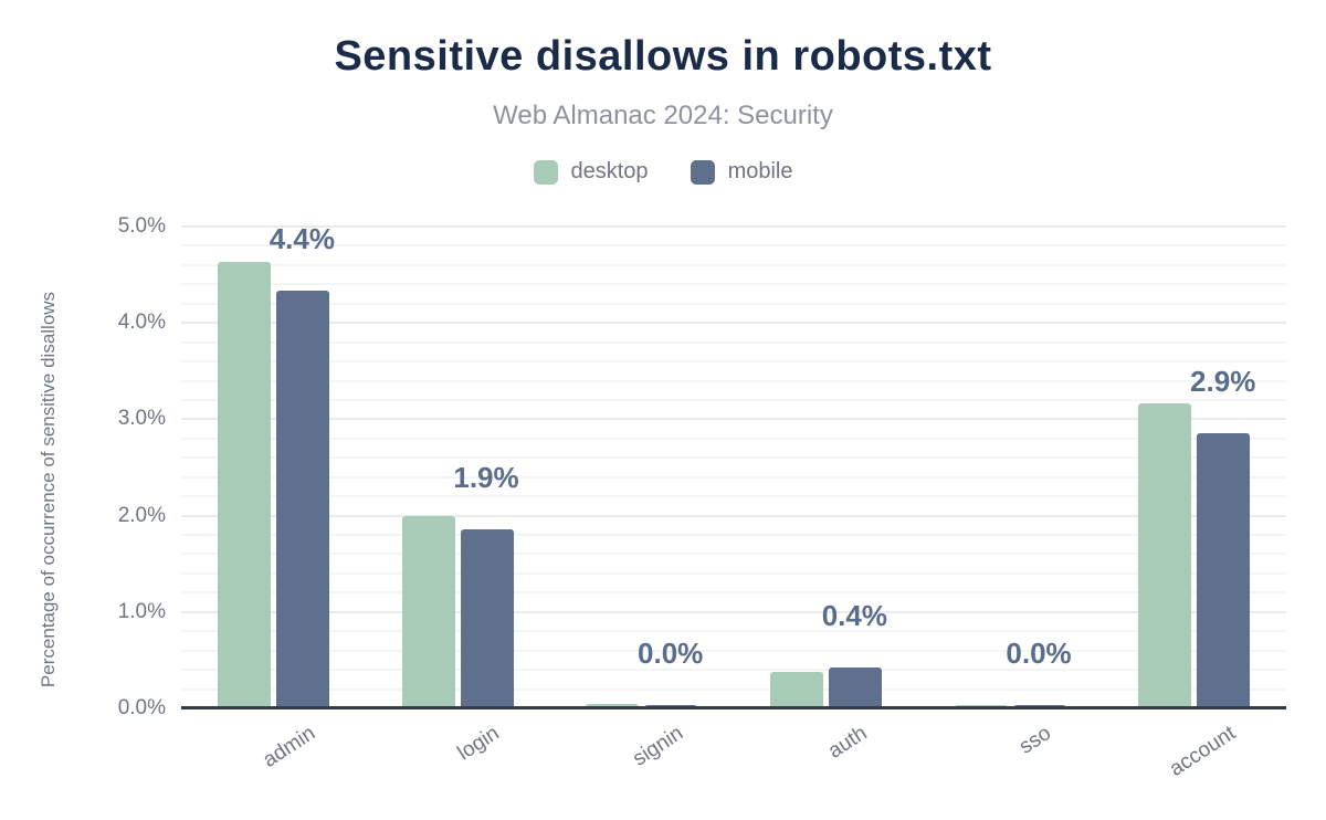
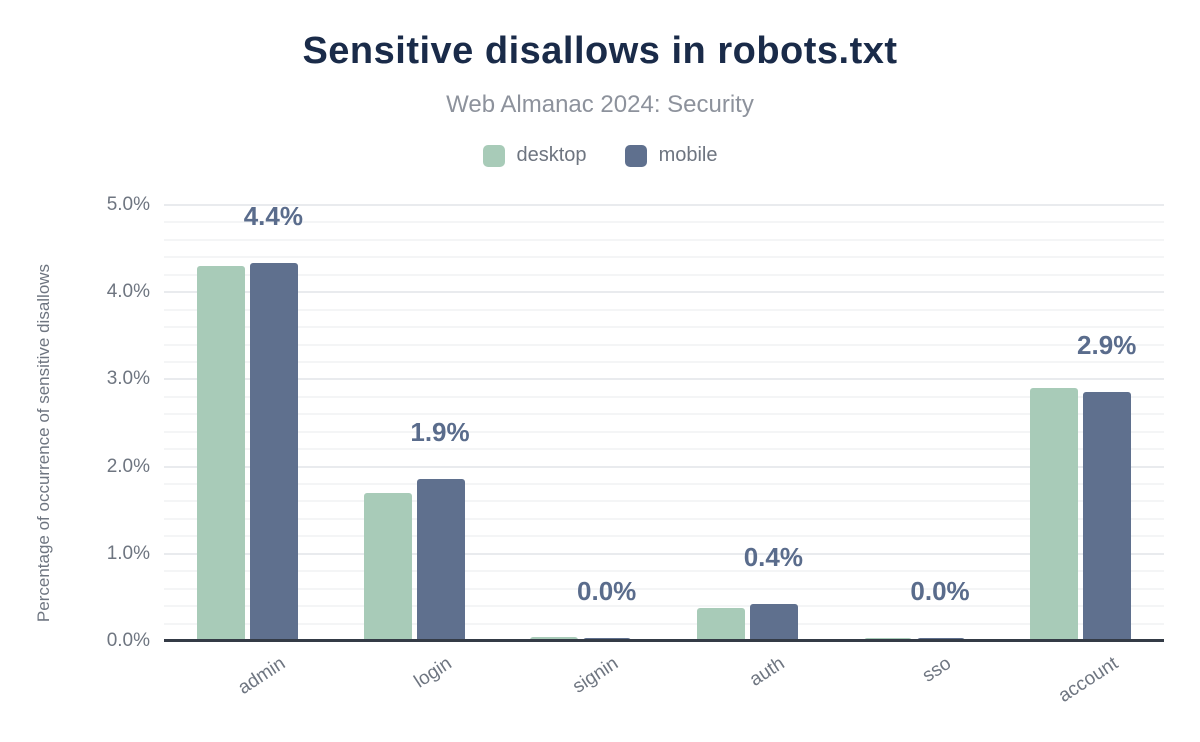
desktop/admin: 4.6% -> 4.3%
desktop/login: 2.0% -> 1.7%
desktop/account: 3.2% -> 2.9%
